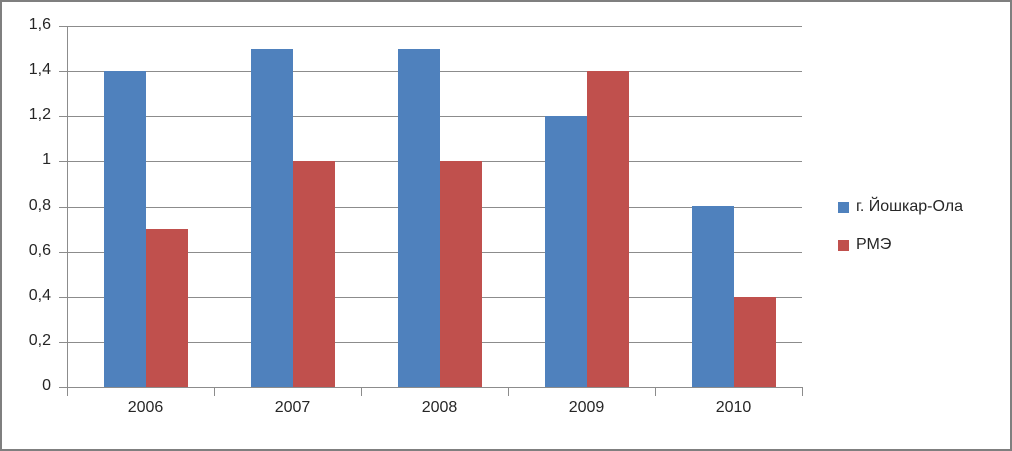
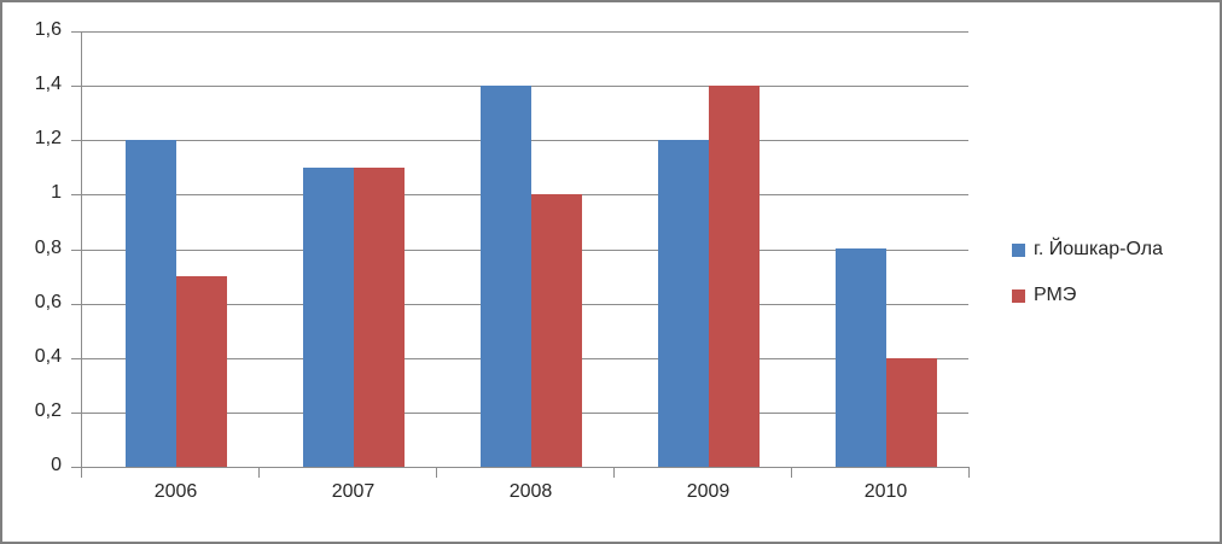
г. Йошкар-Ола/2006: 1,4 -> 1,2
г. Йошкар-Ола/2007: 1,5 -> 1,1
РМЭ/2007: 1,0 -> 1,1
г. Йошкар-Ола/2008: 1,5 -> 1,4
